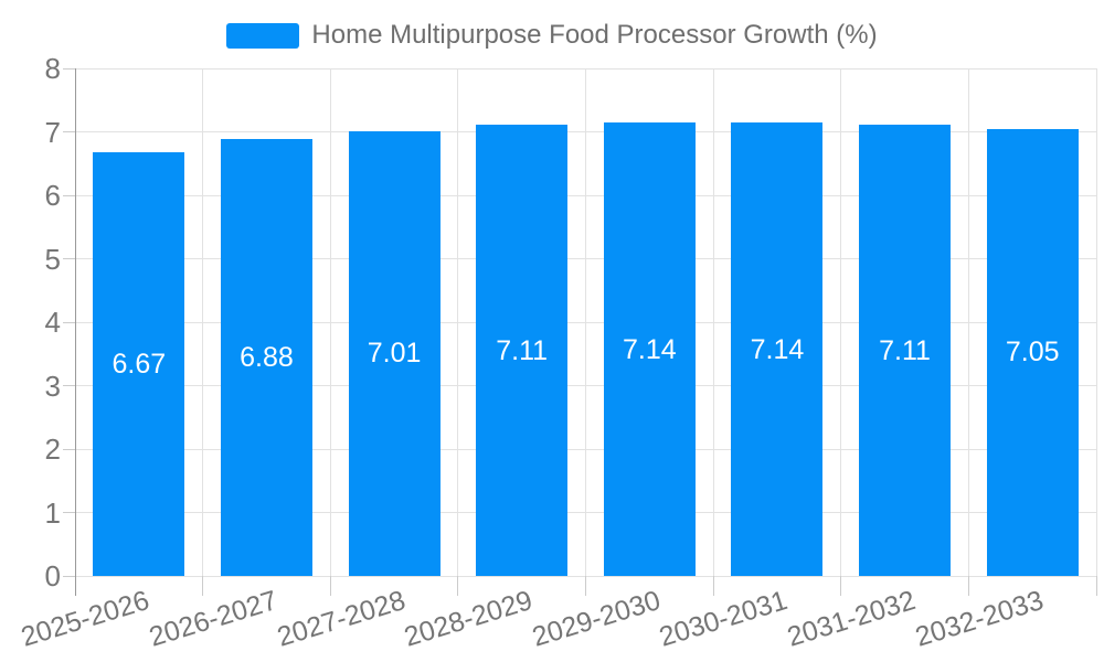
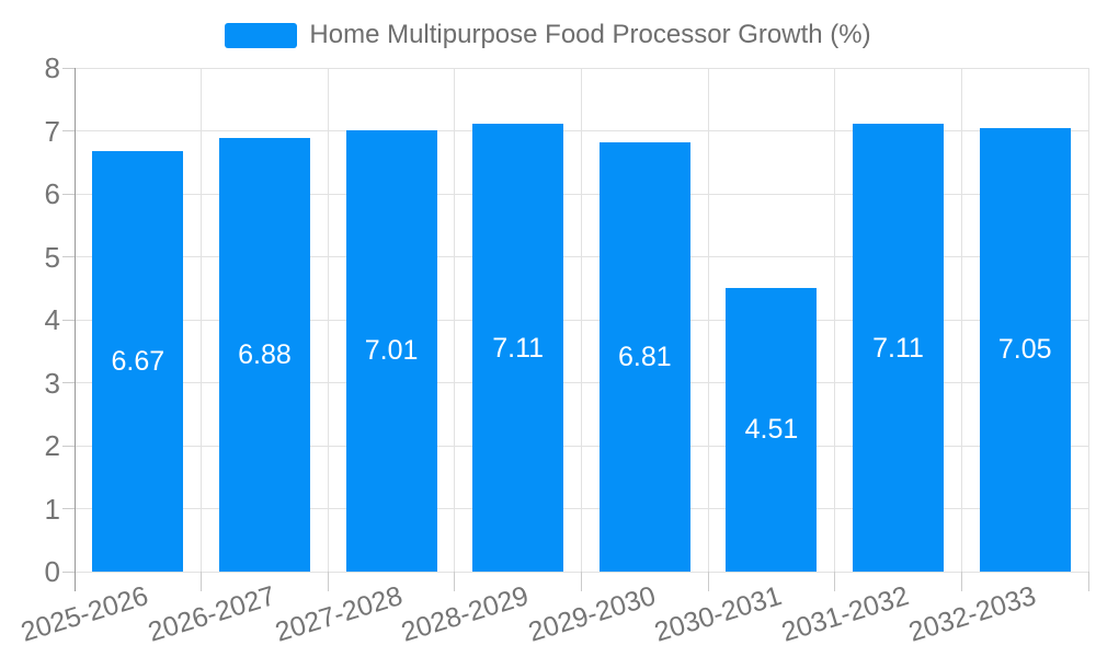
2029-2030: 7.14 -> 6.81
2030-2031: 7.14 -> 4.51
